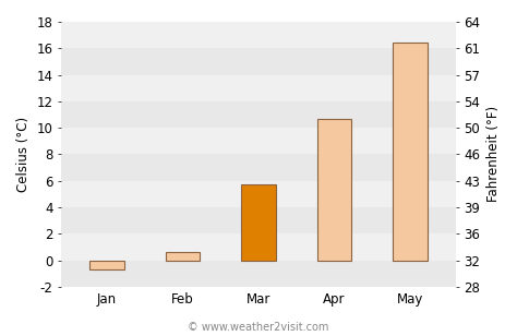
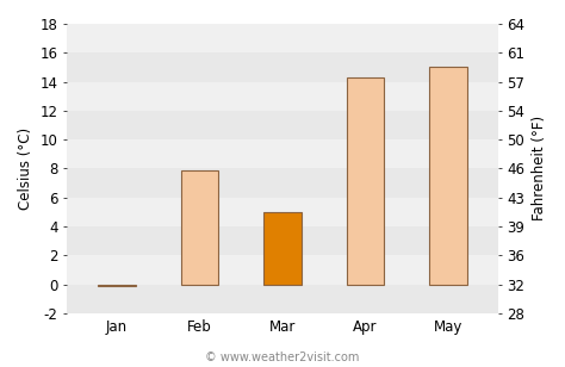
Jan: -0.7 -> -0.1
Feb: 0.6 -> 7.9
Mar: 5.7 -> 5.0
Apr: 10.7 -> 14.3
May: 16.4 -> 15.0
